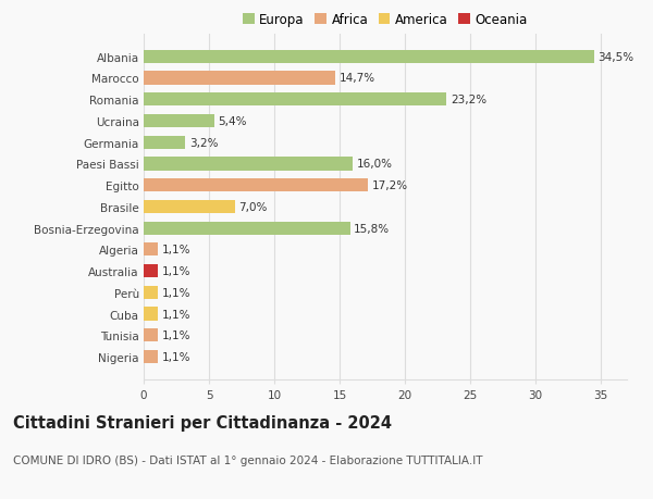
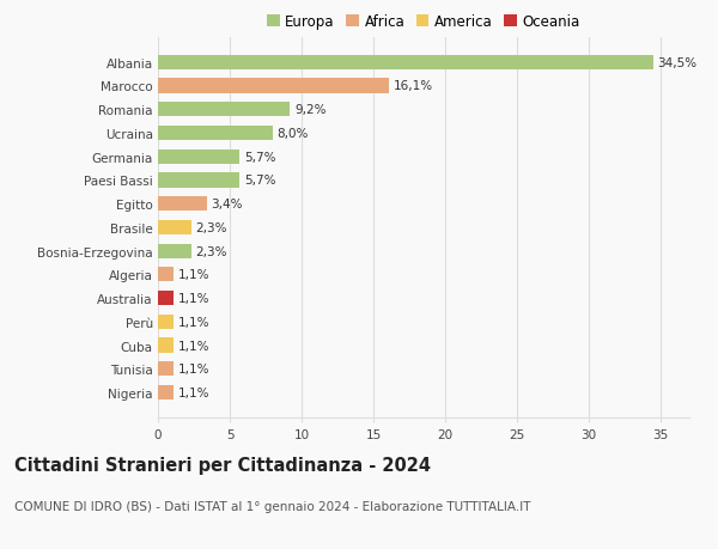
Marocco: 14,7% -> 16,1%
Romania: 23,2% -> 9,2%
Ucraina: 5,4% -> 8,0%
Germania: 3,2% -> 5,7%
Paesi Bassi: 16,0% -> 5,7%
Egitto: 17,2% -> 3,4%
Brasile: 7,0% -> 2,3%
Bosnia-Erzegovina: 15,8% -> 2,3%
